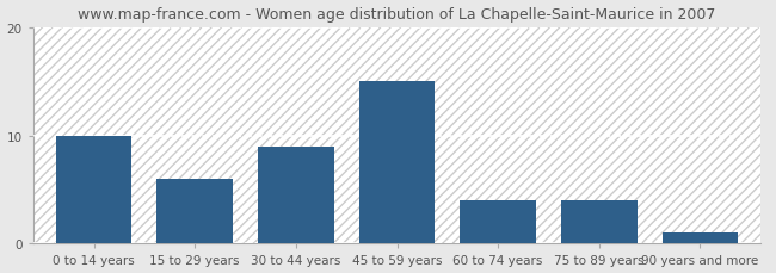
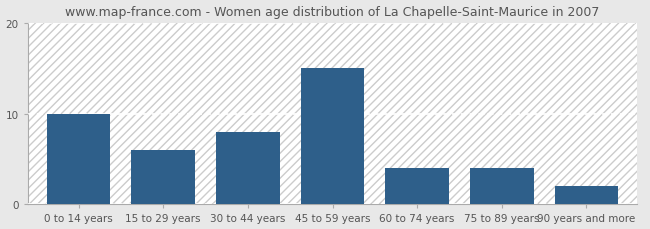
30 to 44 years: 9 -> 8
90 years and more: 1 -> 2
